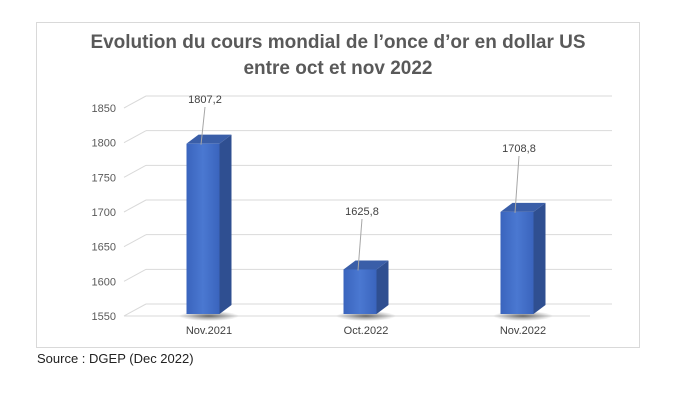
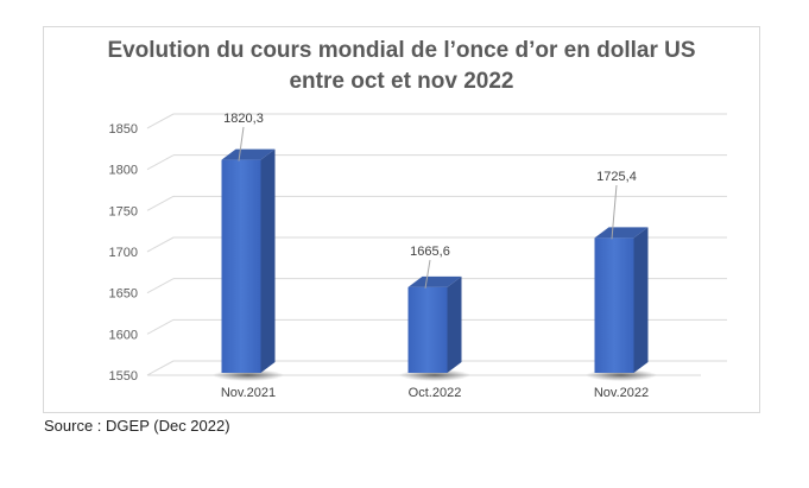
Nov.2021: 1807,2 -> 1820,3
Oct.2022: 1625,8 -> 1665,6
Nov.2022: 1708,8 -> 1725,4
